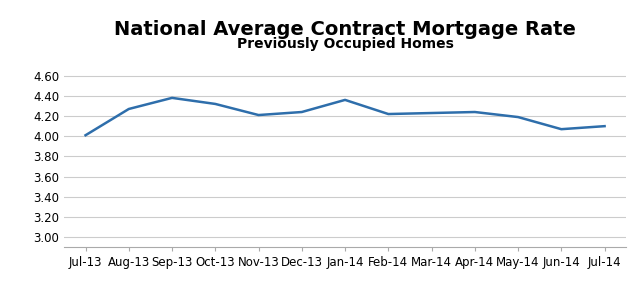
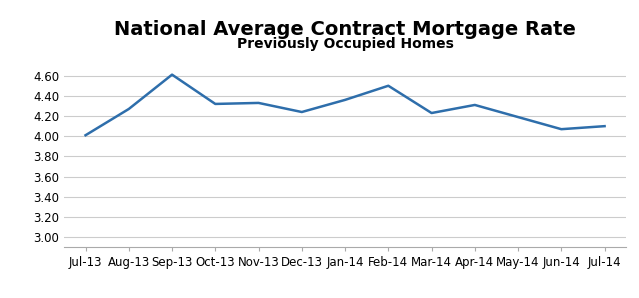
Sep-13: 4.38 -> 4.61
Nov-13: 4.21 -> 4.33
Feb-14: 4.22 -> 4.50
Apr-14: 4.24 -> 4.31
